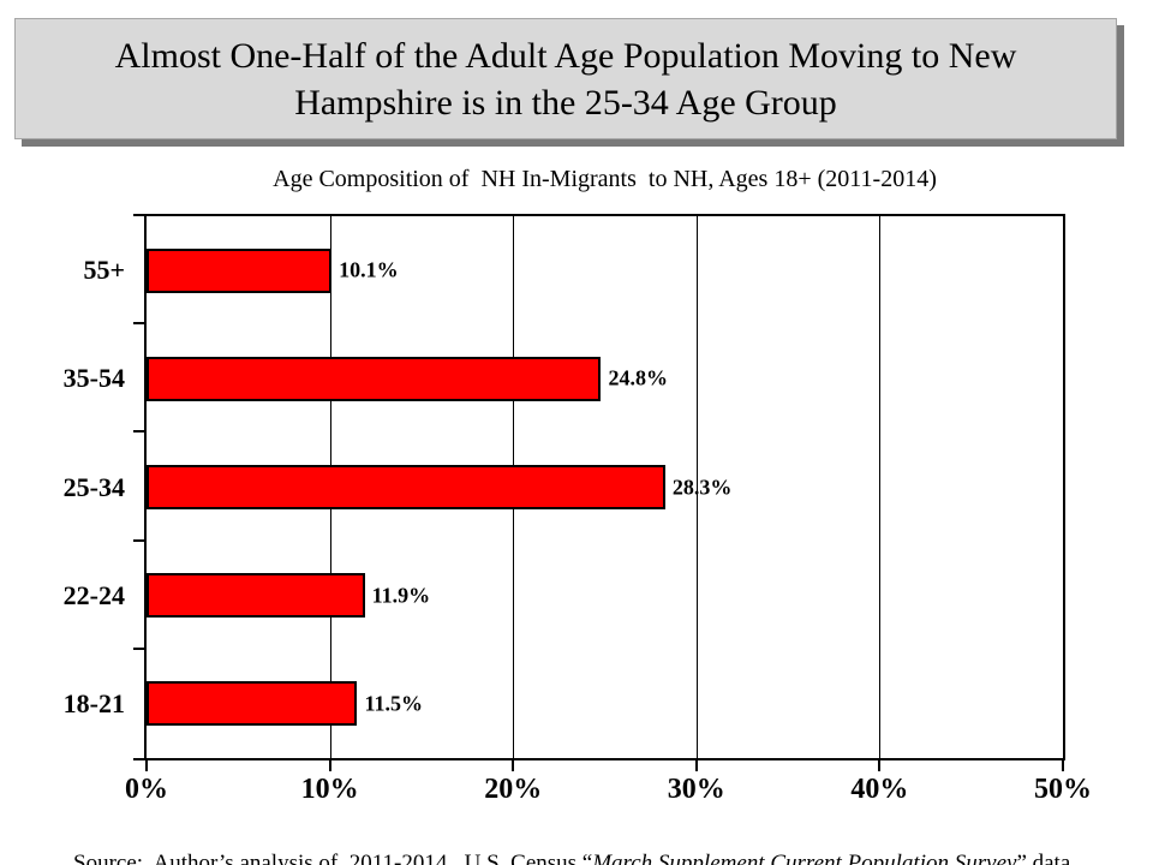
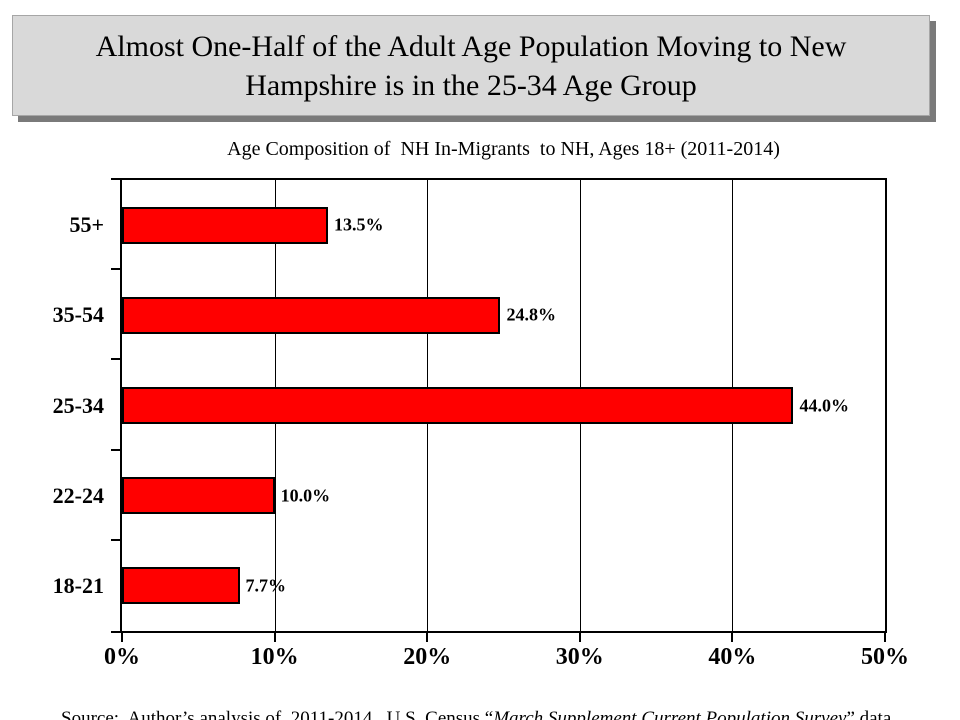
55+: 10.1% -> 13.5%
25-34: 28.3% -> 44.0%
22-24: 11.9% -> 10.0%
18-21: 11.5% -> 7.7%
